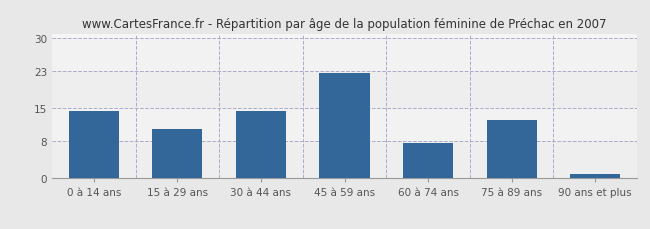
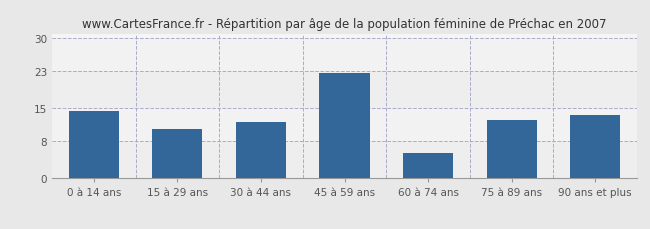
30 à 44 ans: 14.5 -> 12.0
60 à 74 ans: 7.5 -> 5.5
90 ans et plus: 1.0 -> 13.5
